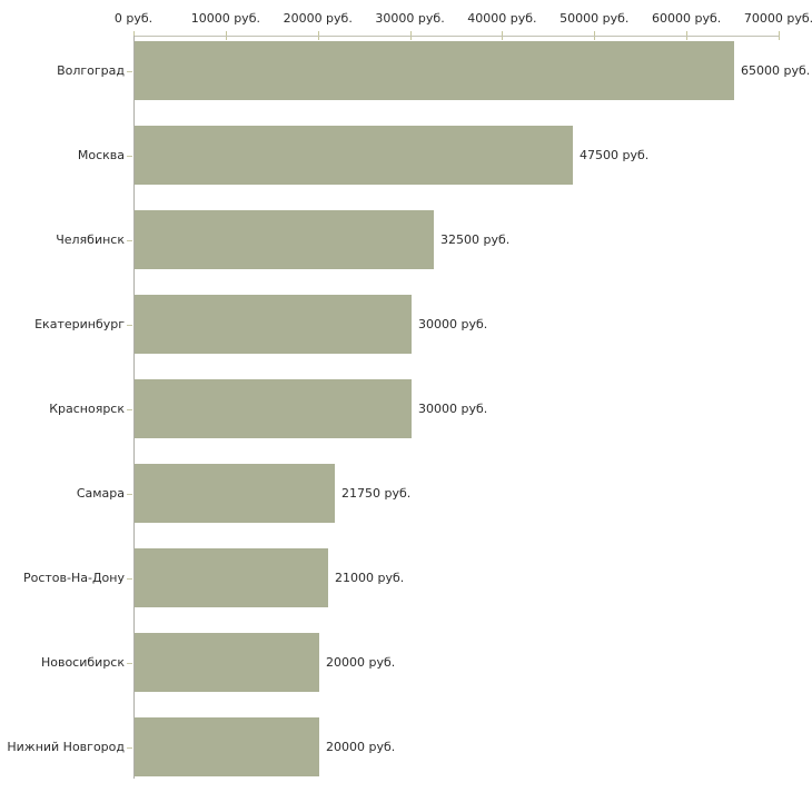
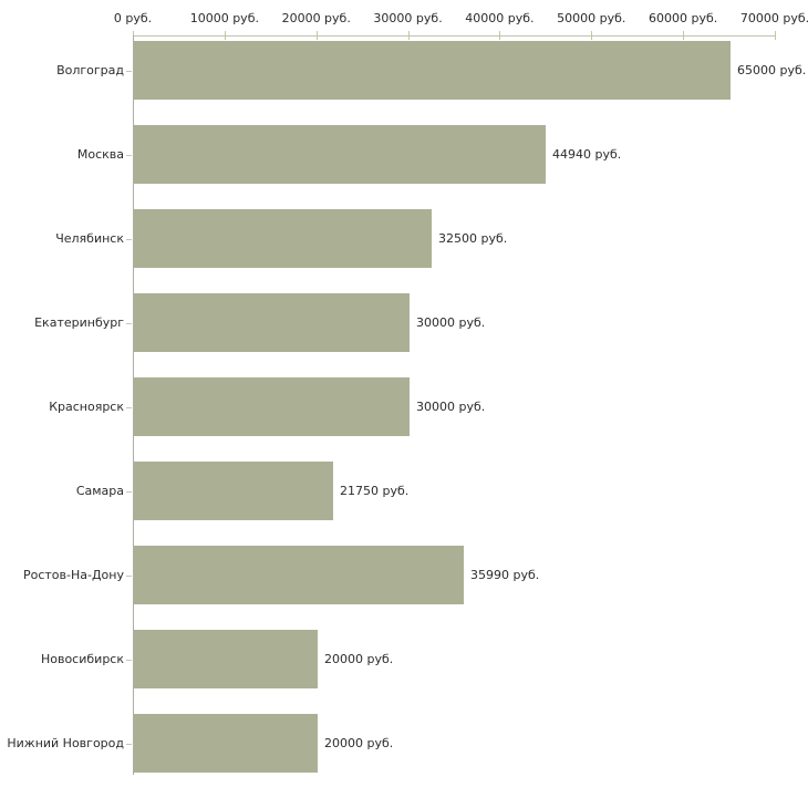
Москва: 47500 -> 44940
Ростов-На-Дону: 21000 -> 35990
